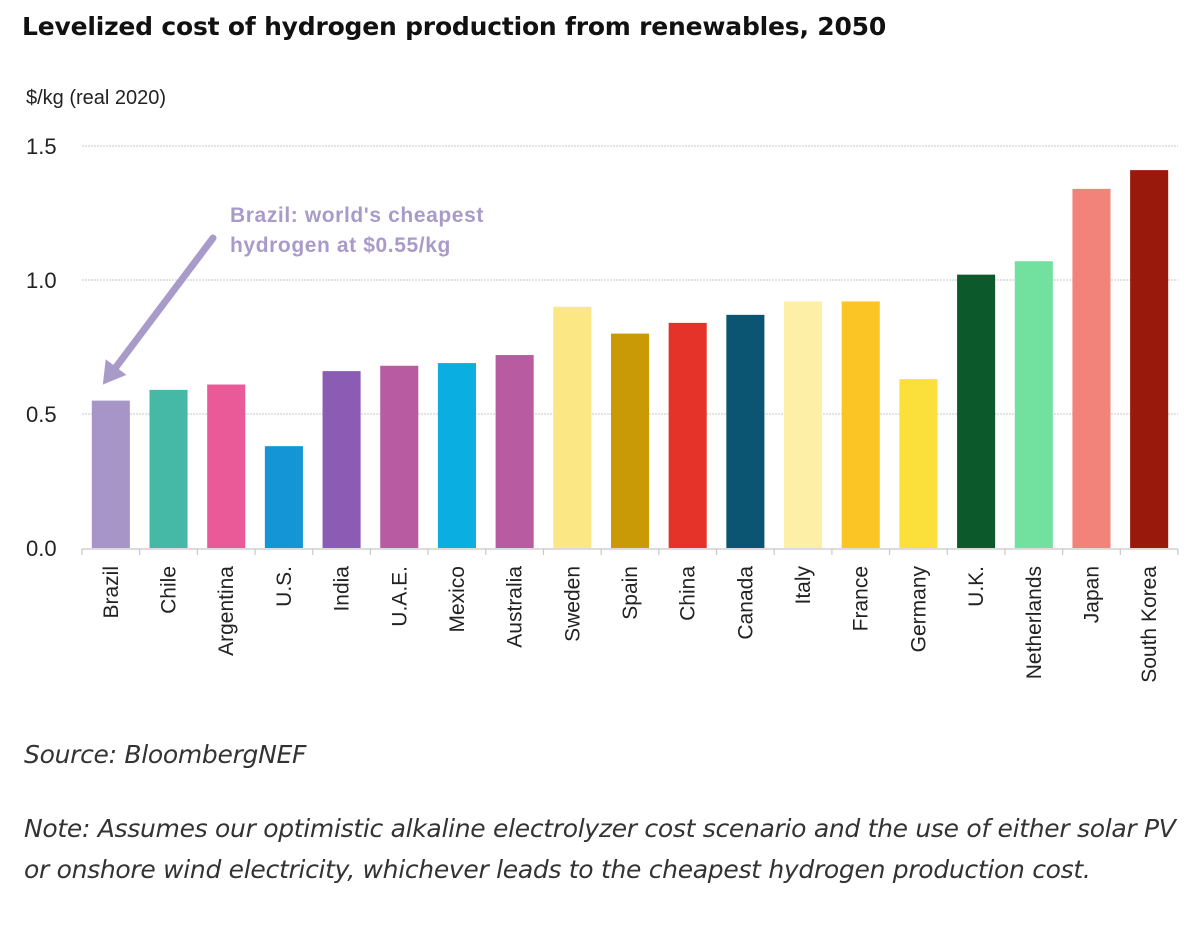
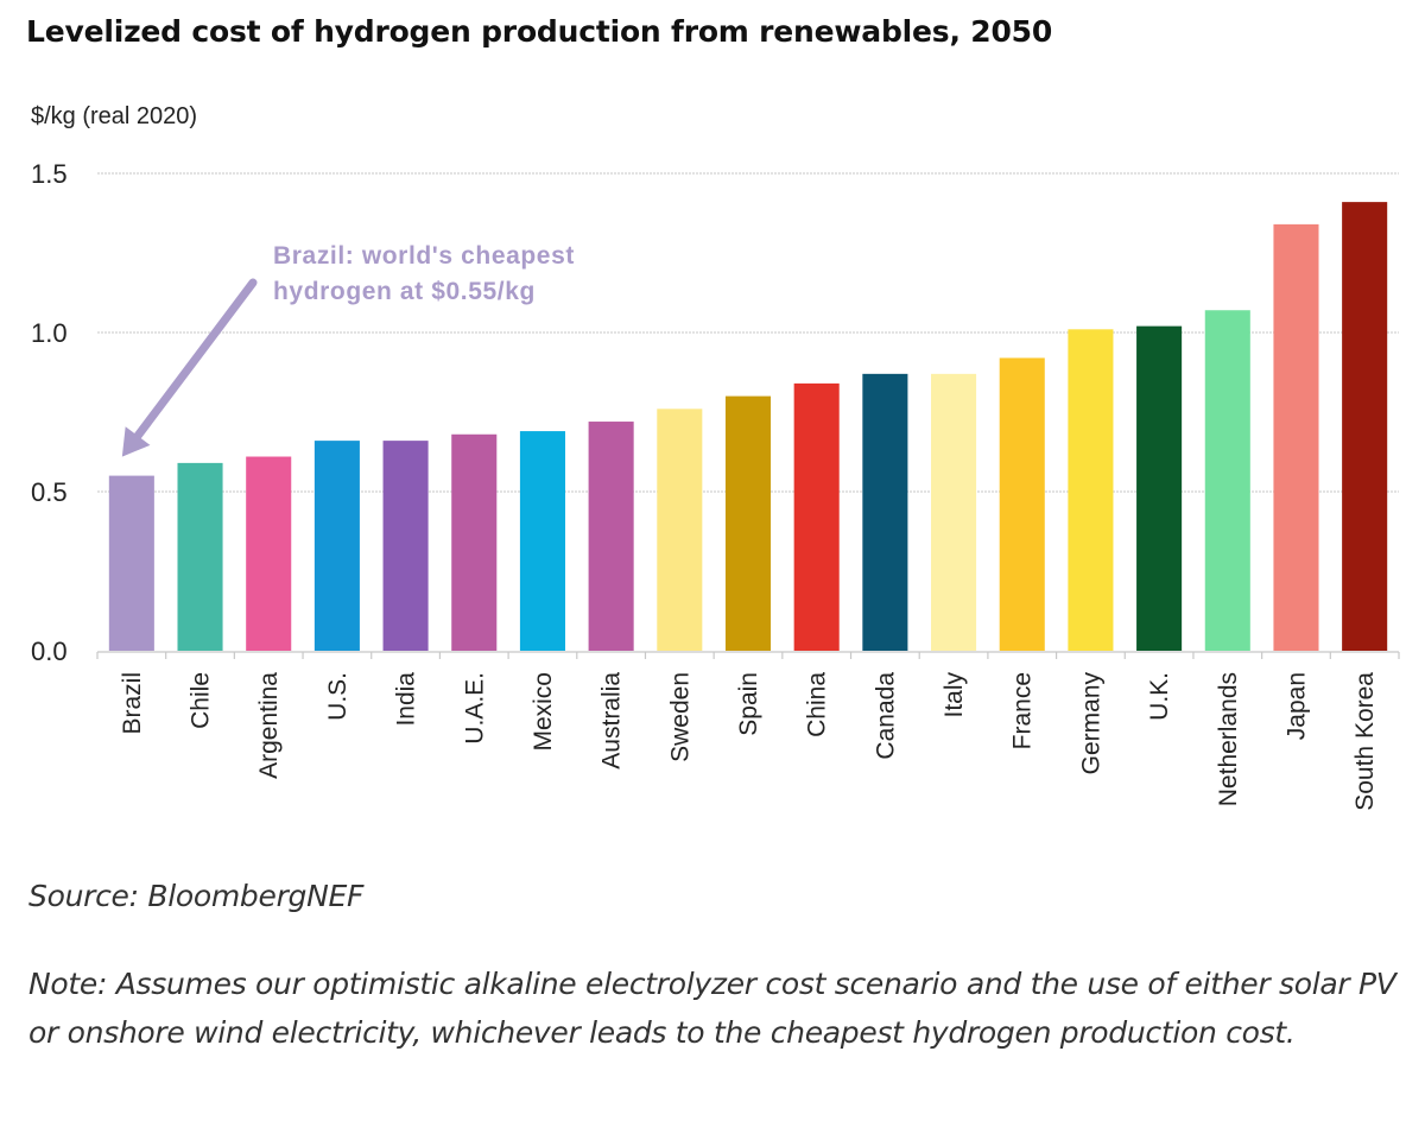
U.S.: 0.38 -> 0.66
Sweden: 0.90 -> 0.76
Italy: 0.92 -> 0.87
Germany: 0.63 -> 1.01
